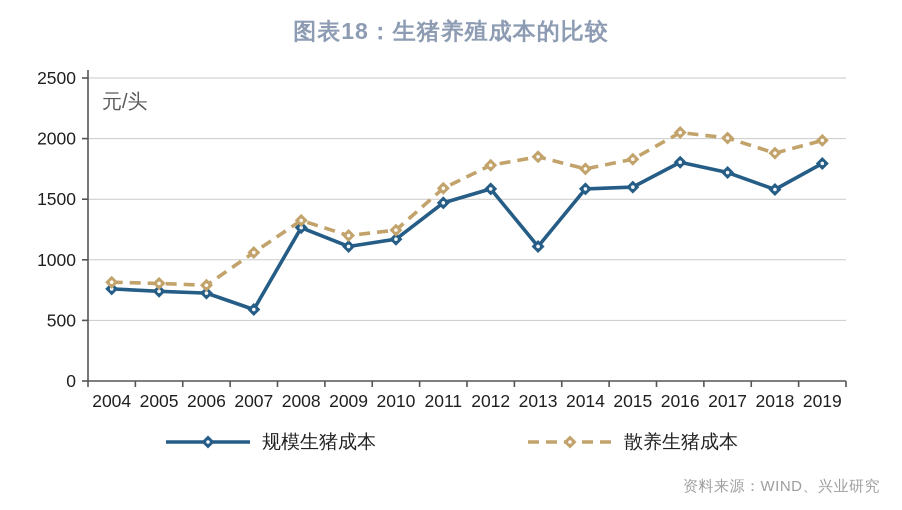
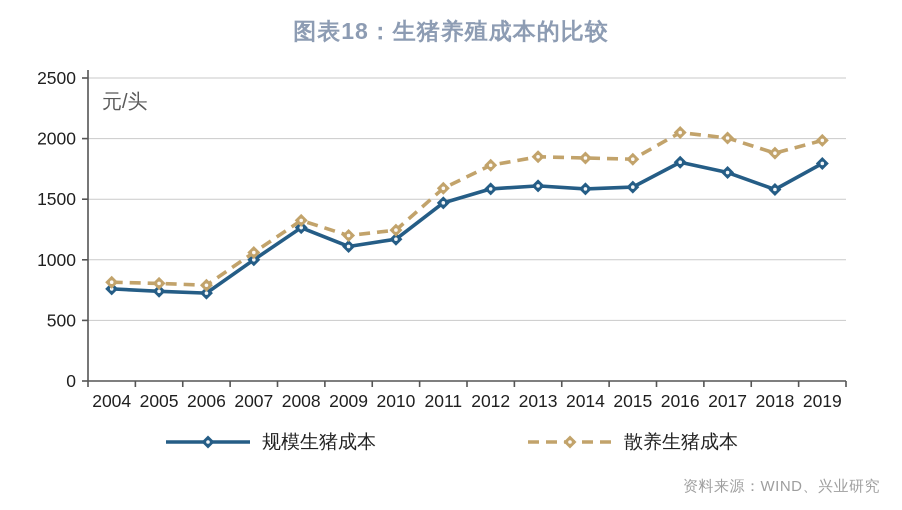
规模生猪成本/2007: 590 -> 1000
规模生猪成本/2013: 1110 -> 1610
散养生猪成本/2014: 1750 -> 1840
